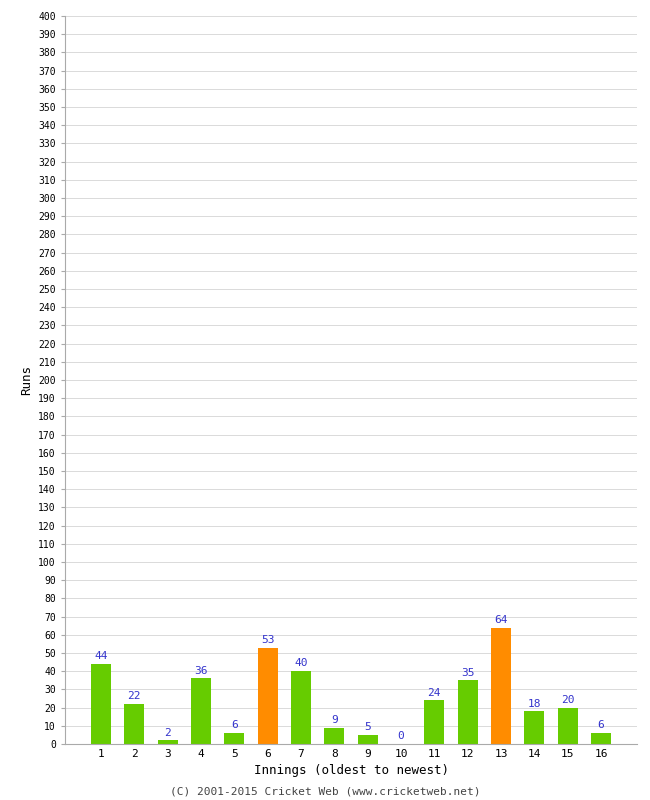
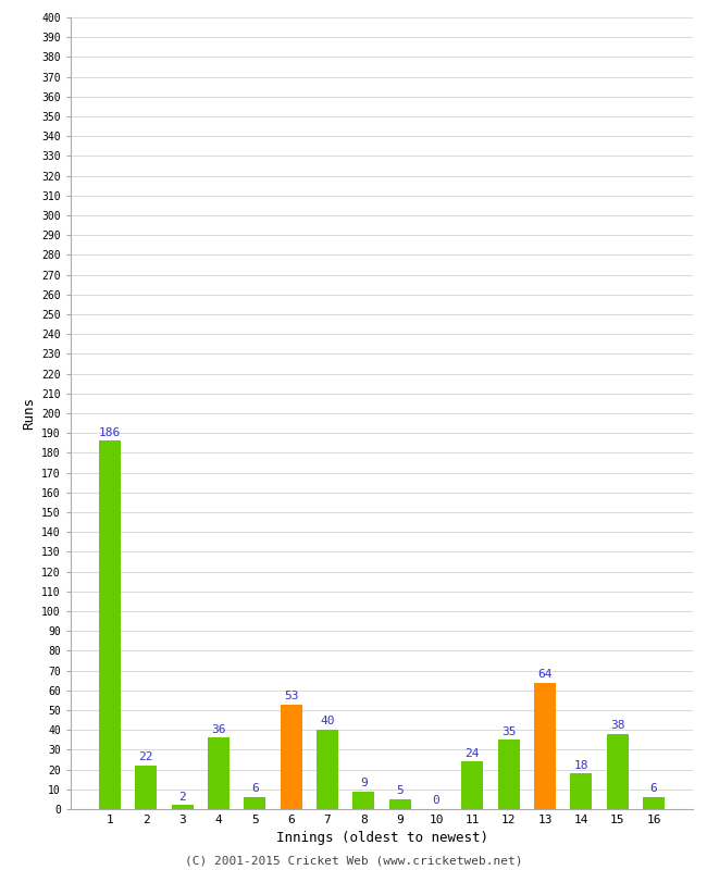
1: 44 -> 186
15: 20 -> 38
